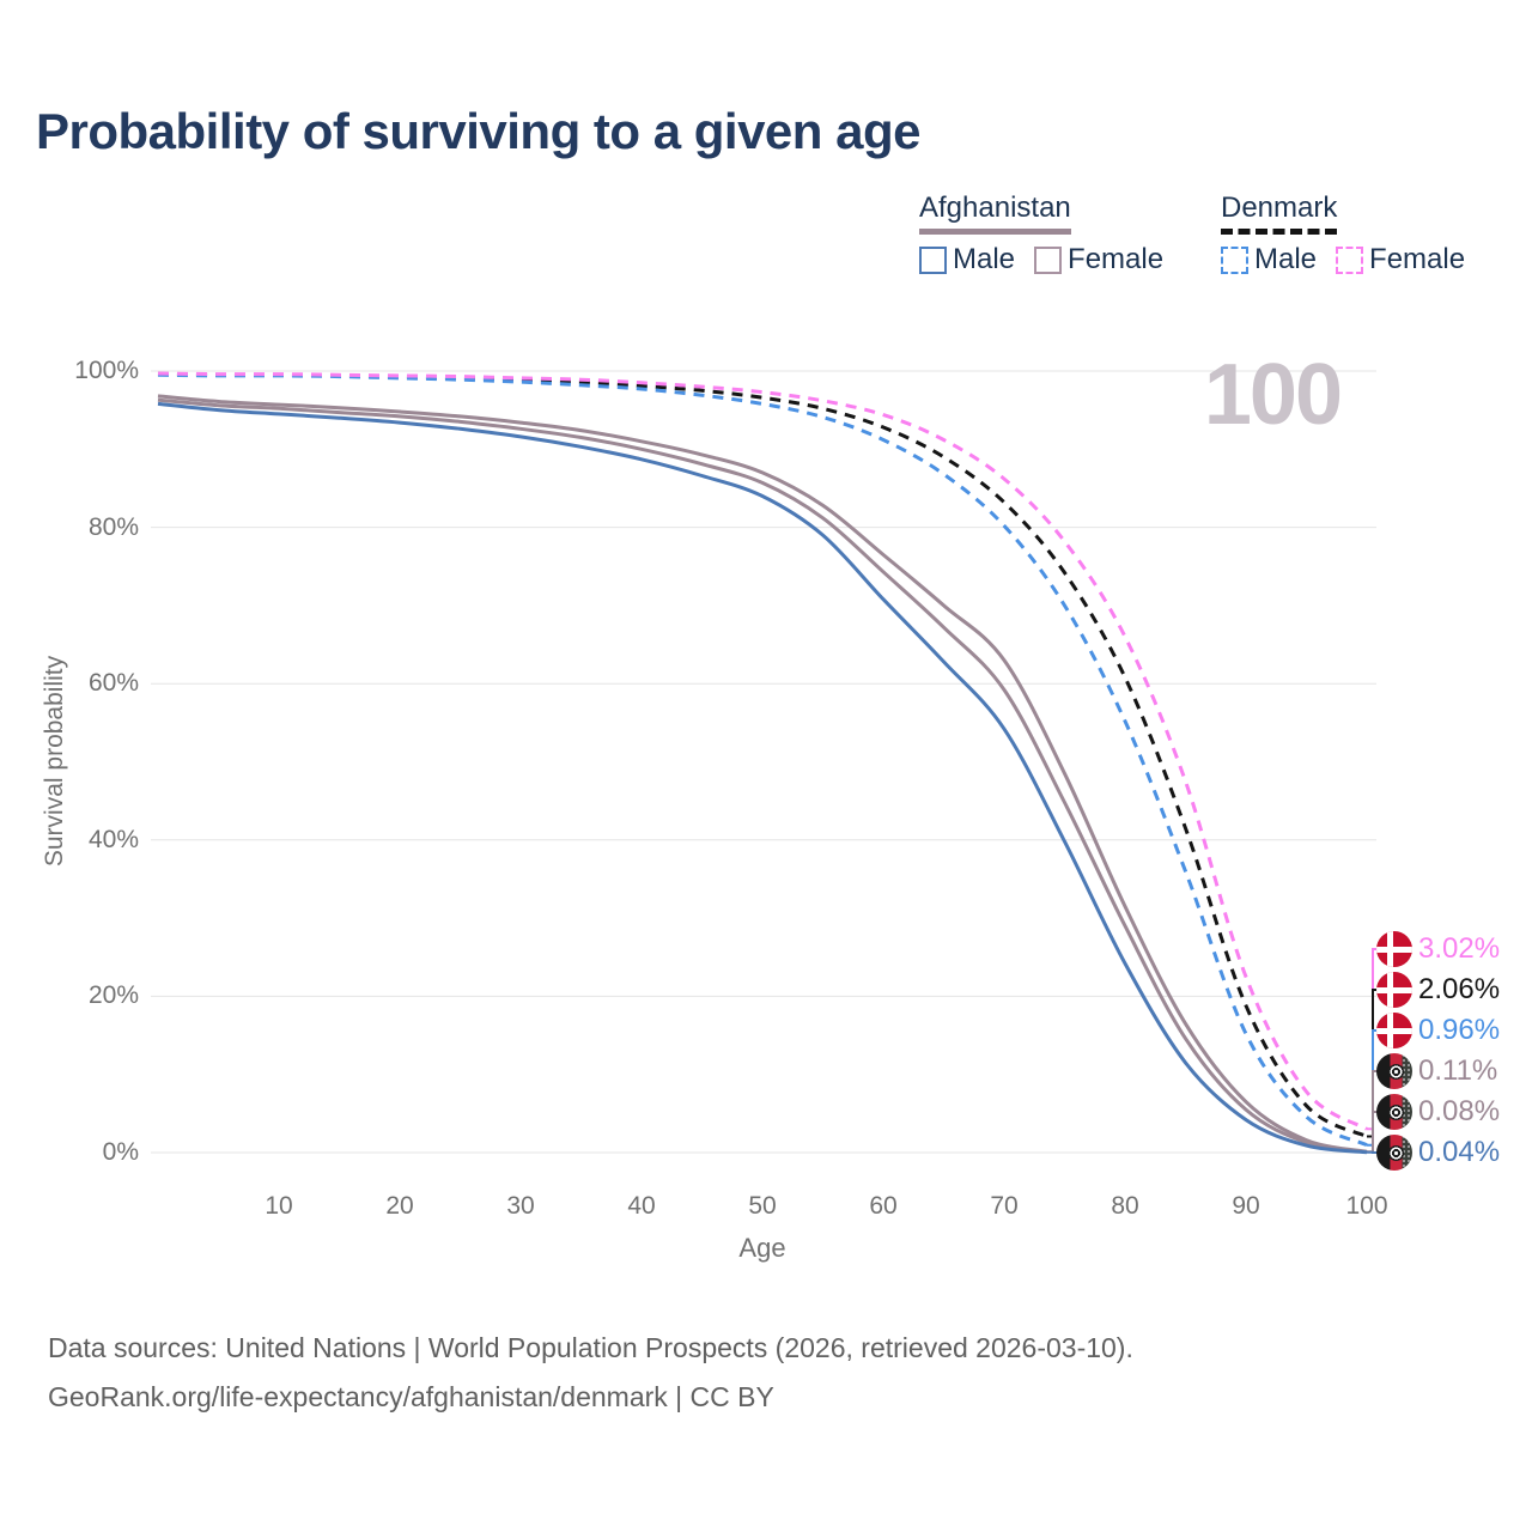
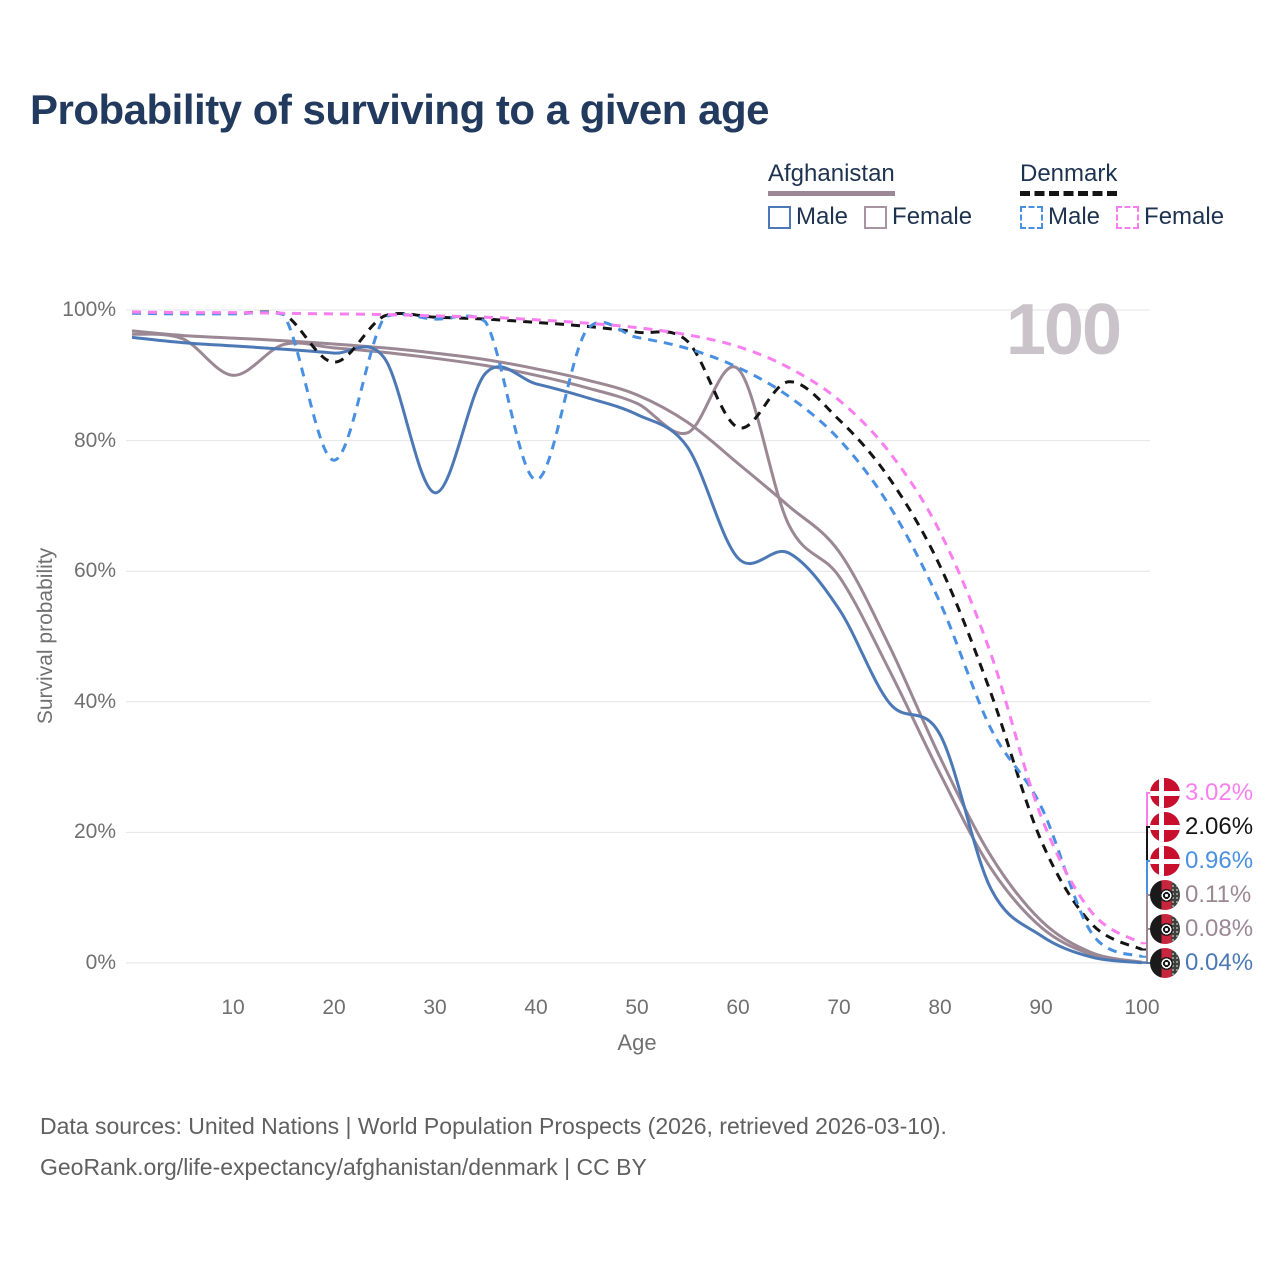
Afghanistan/10: 95% -> 90%
Denmark/20: 99% -> 92%
Denmark Male/20: 99% -> 77%
Afghanistan Male/30: 92% -> 72%
Denmark Male/40: 98% -> 74%
Denmark/60: 93% -> 82%
Afghanistan/60: 74% -> 91%
Afghanistan Male/60: 71% -> 62%
Afghanistan Male/80: 24% -> 35%
Denmark Male/90: 15% -> 24%
